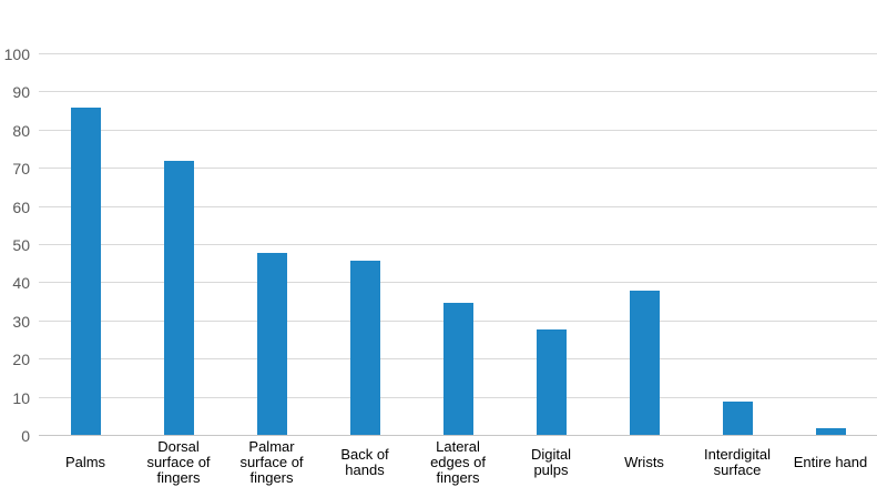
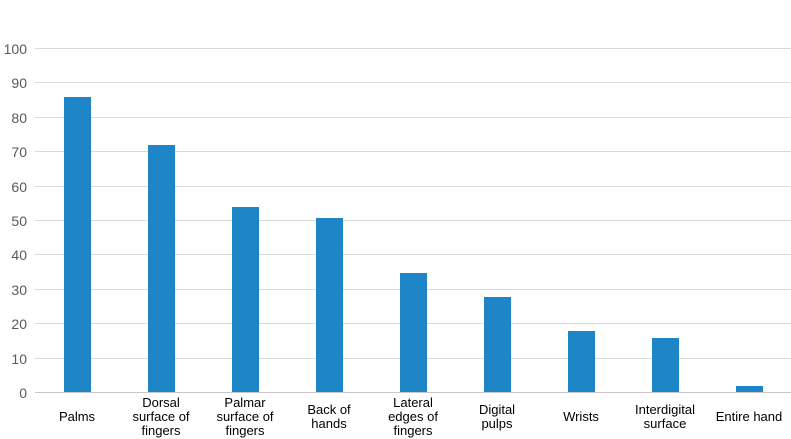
Palmar surface of fingers: 48 -> 54
Back of hands: 46 -> 51
Wrists: 38 -> 18
Interdigital surface: 9 -> 16
